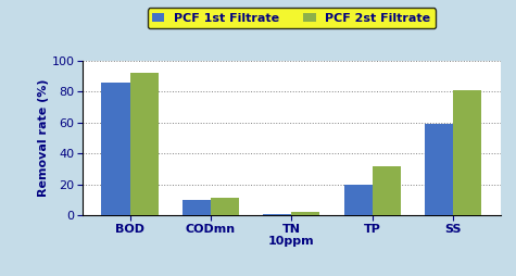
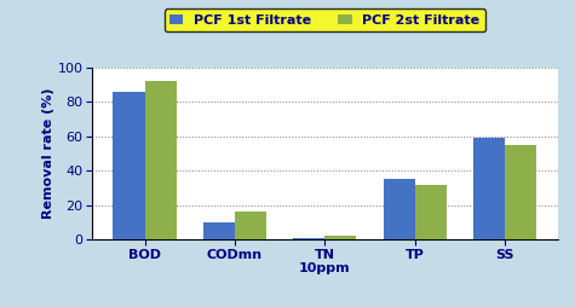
PCF 2st Filtrate/CODmn: 11 -> 16
PCF 1st Filtrate/TP: 20 -> 35
PCF 2st Filtrate/SS: 81 -> 55
